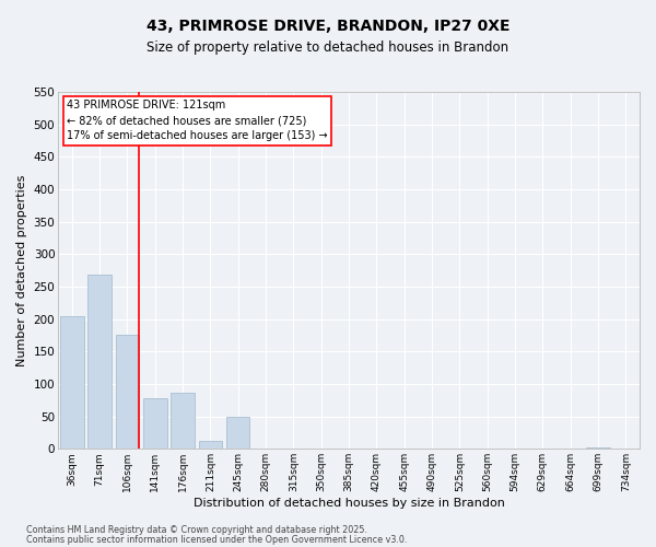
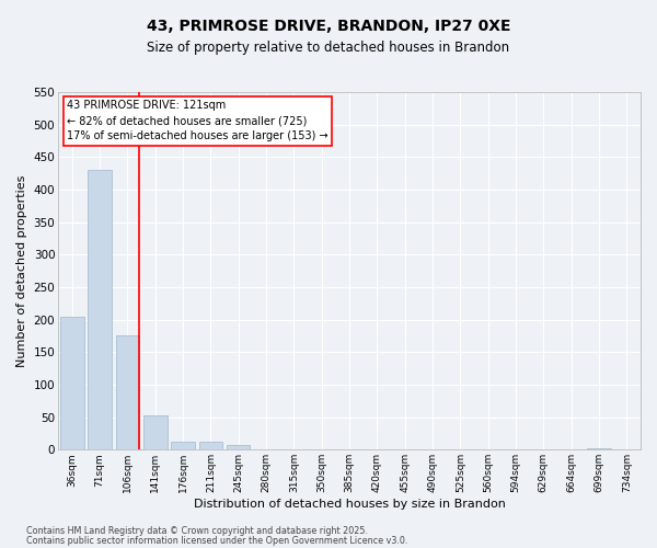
71sqm: 268 -> 430
141sqm: 78 -> 52
176sqm: 86 -> 13
245sqm: 50 -> 7
